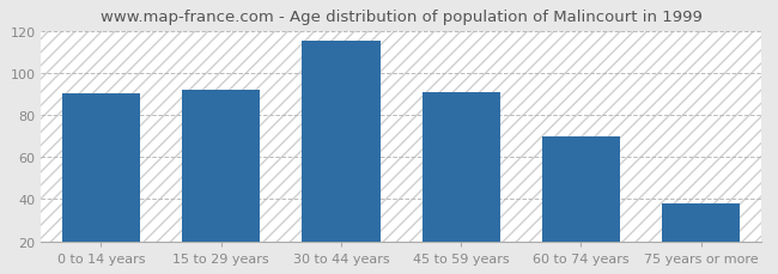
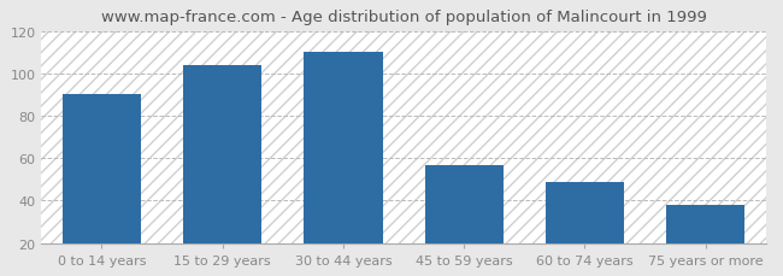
15 to 29 years: 92 -> 104
30 to 44 years: 115 -> 110
45 to 59 years: 91 -> 57
60 to 74 years: 70 -> 49
